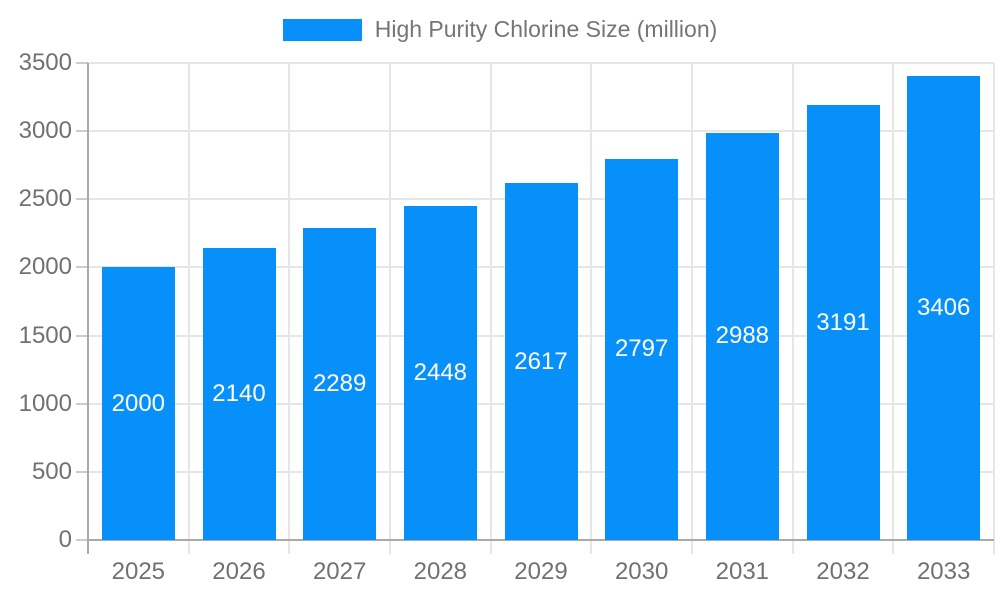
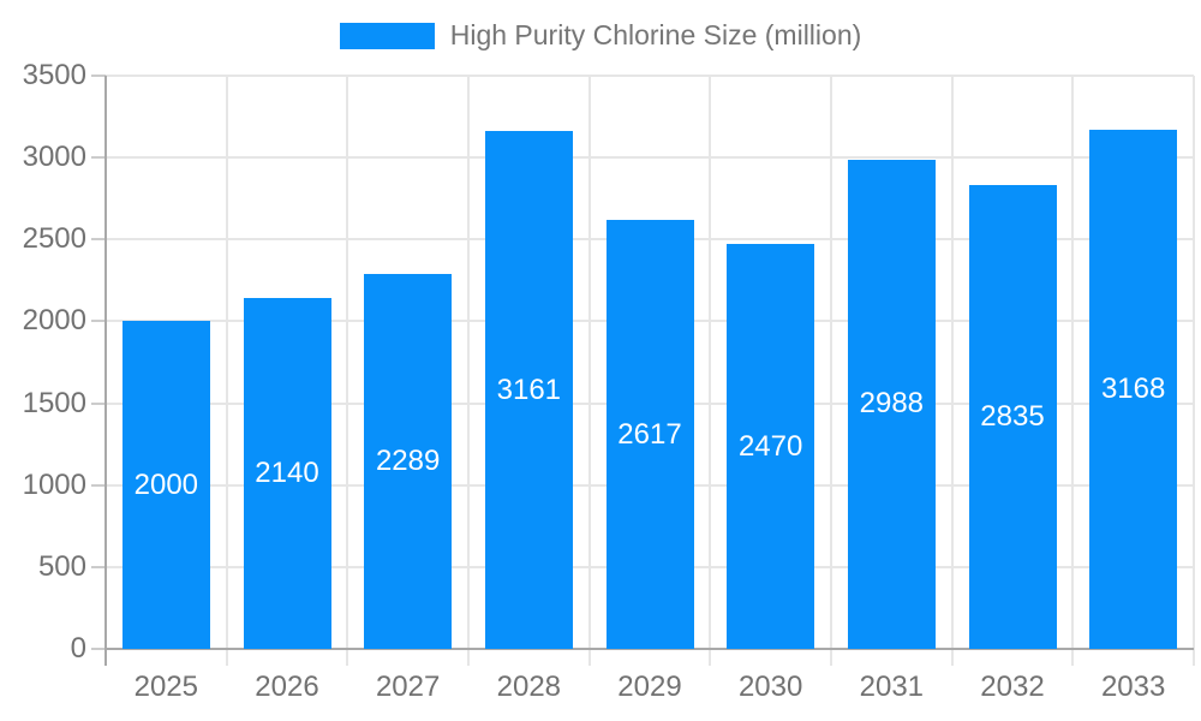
2028: 2448 -> 3161
2030: 2797 -> 2470
2032: 3191 -> 2835
2033: 3406 -> 3168
